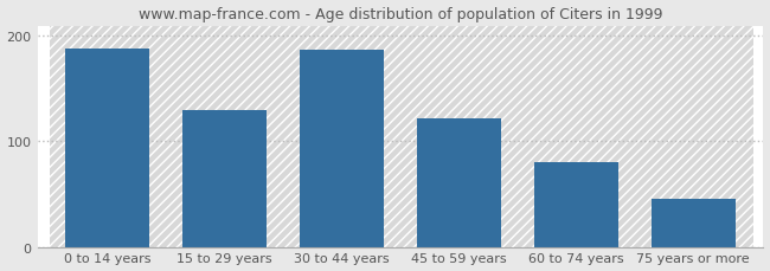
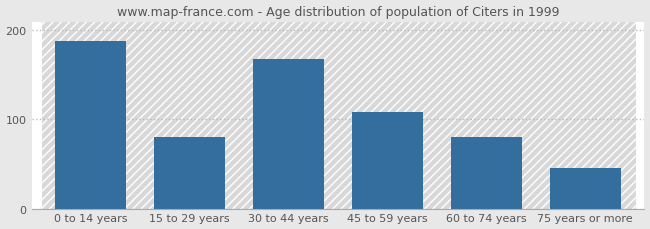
15 to 29 years: 130 -> 80
30 to 44 years: 187 -> 168
45 to 59 years: 122 -> 108
